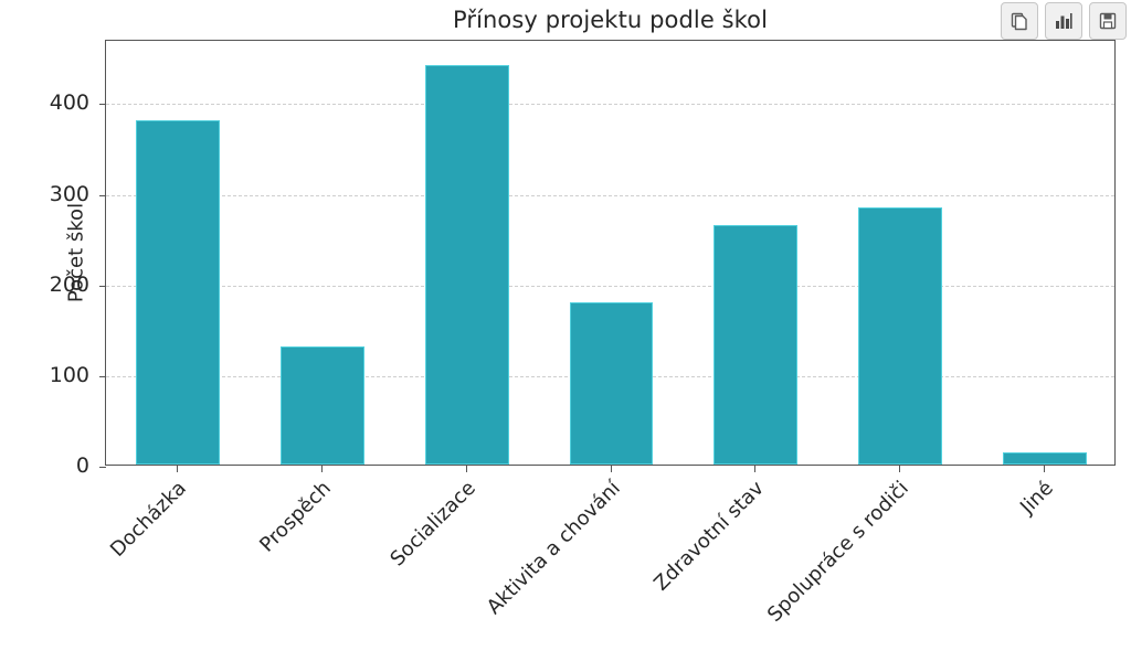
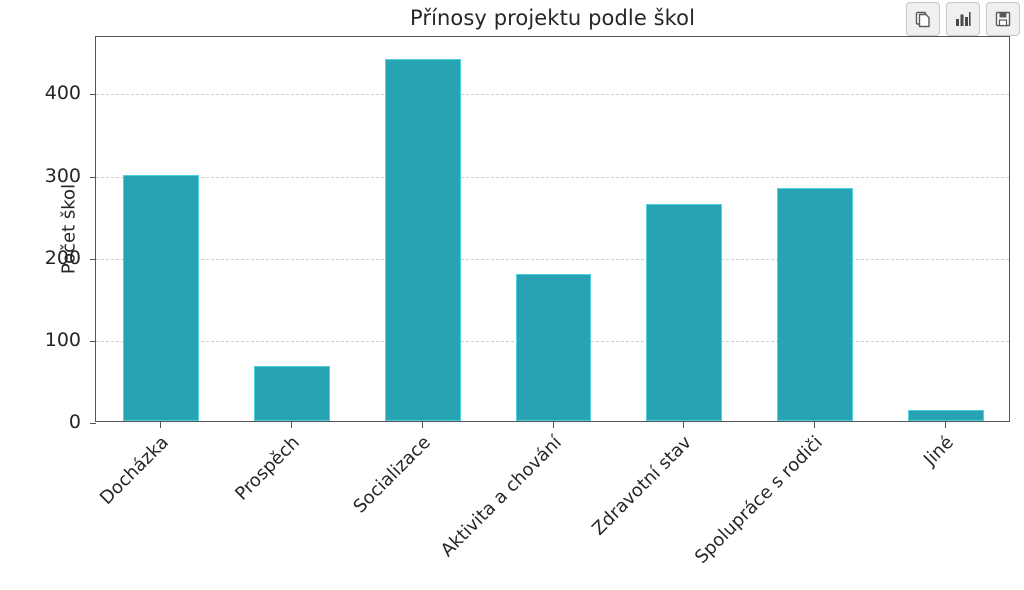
Docházka: 380 -> 300
Prospěch: 130 -> 70
